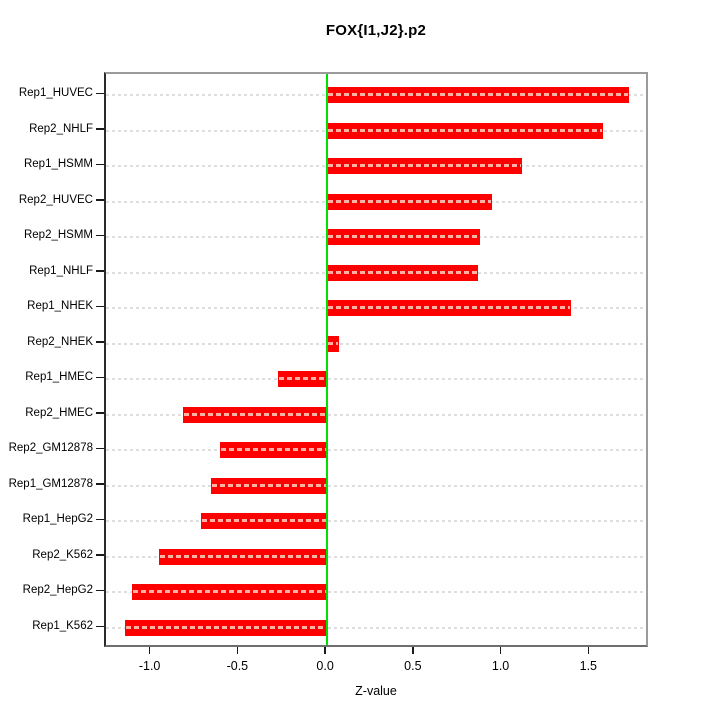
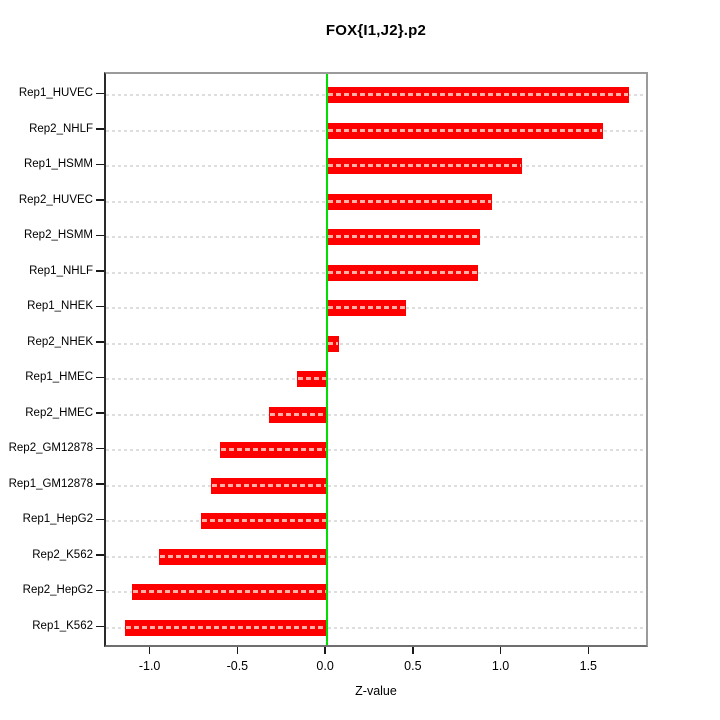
Rep1_NHEK: 1.39 -> 0.45
Rep1_HMEC: -0.28 -> -0.17
Rep2_HMEC: -0.82 -> -0.33
